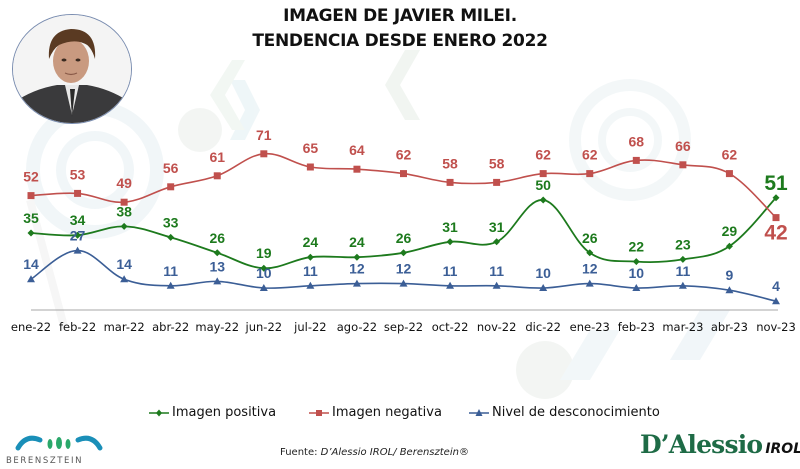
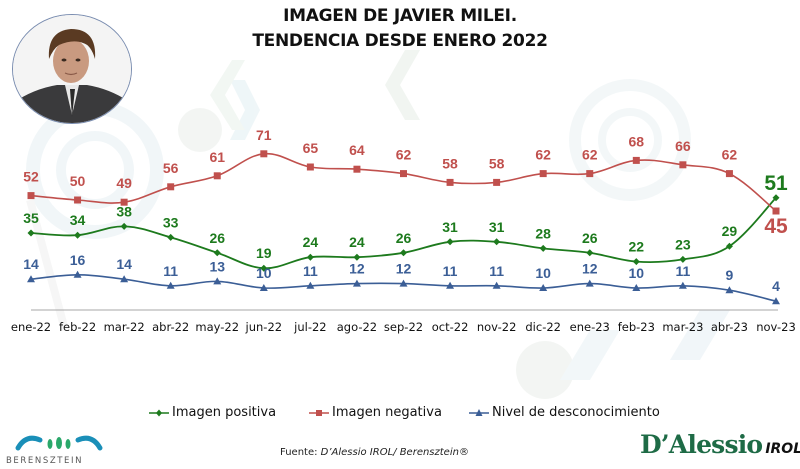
Imagen negativa/feb-22: 53 -> 50
Nivel de desconocimiento/feb-22: 27 -> 16
Imagen positiva/dic-22: 50 -> 28
Imagen negativa/nov-23: 42 -> 45
